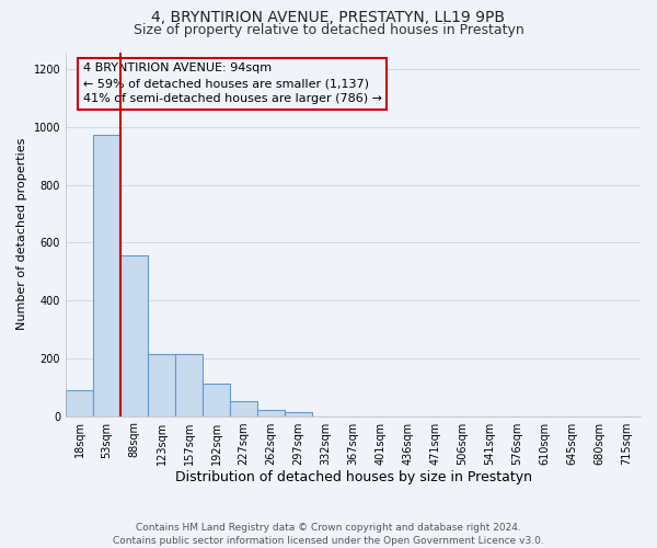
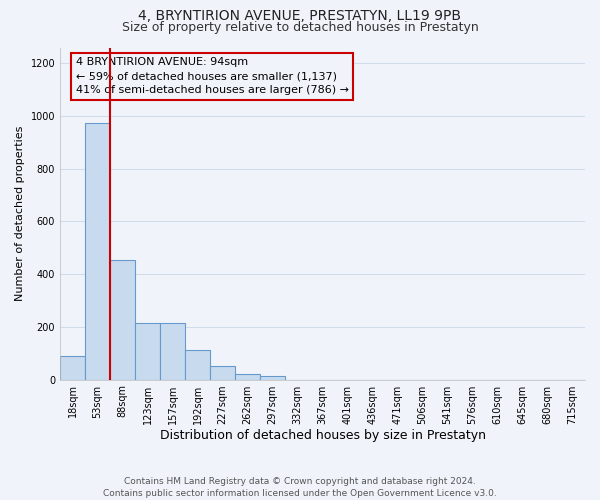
88sqm: 555 -> 452
